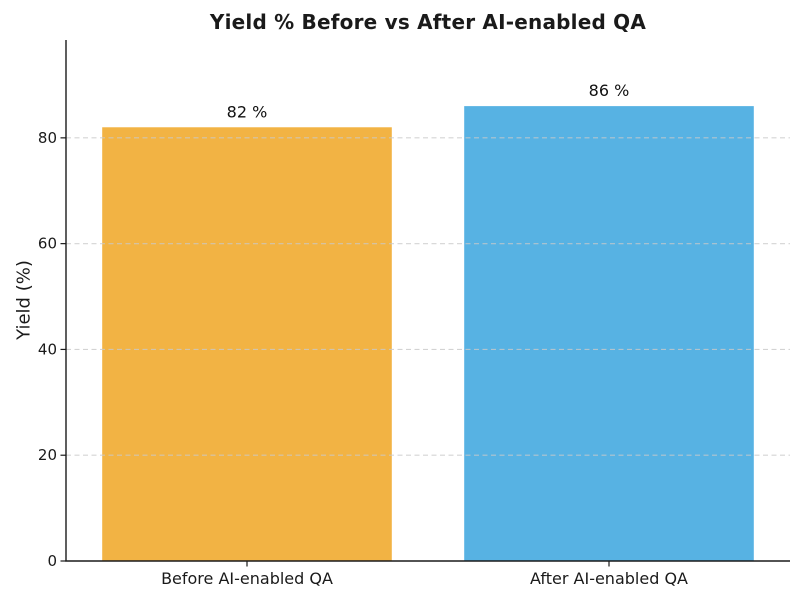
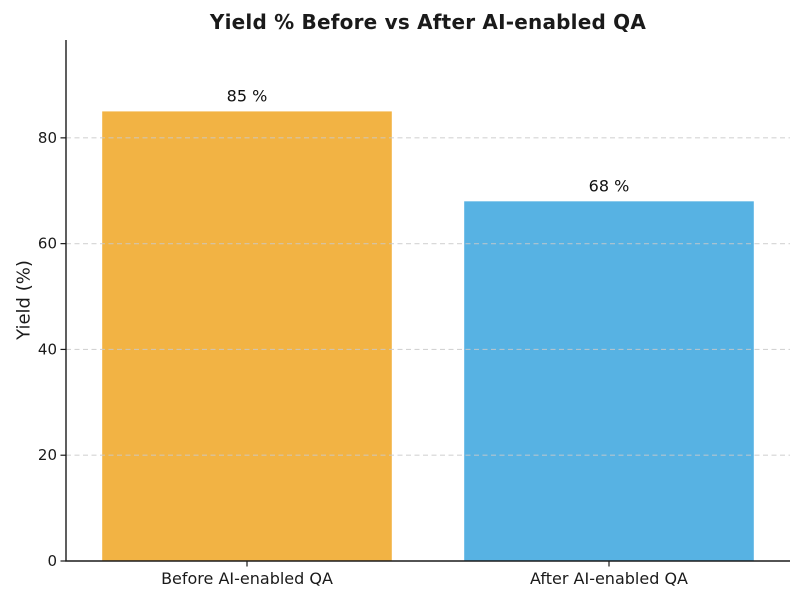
Before AI-enabled QA: 82 -> 85
After AI-enabled QA: 86 -> 68
